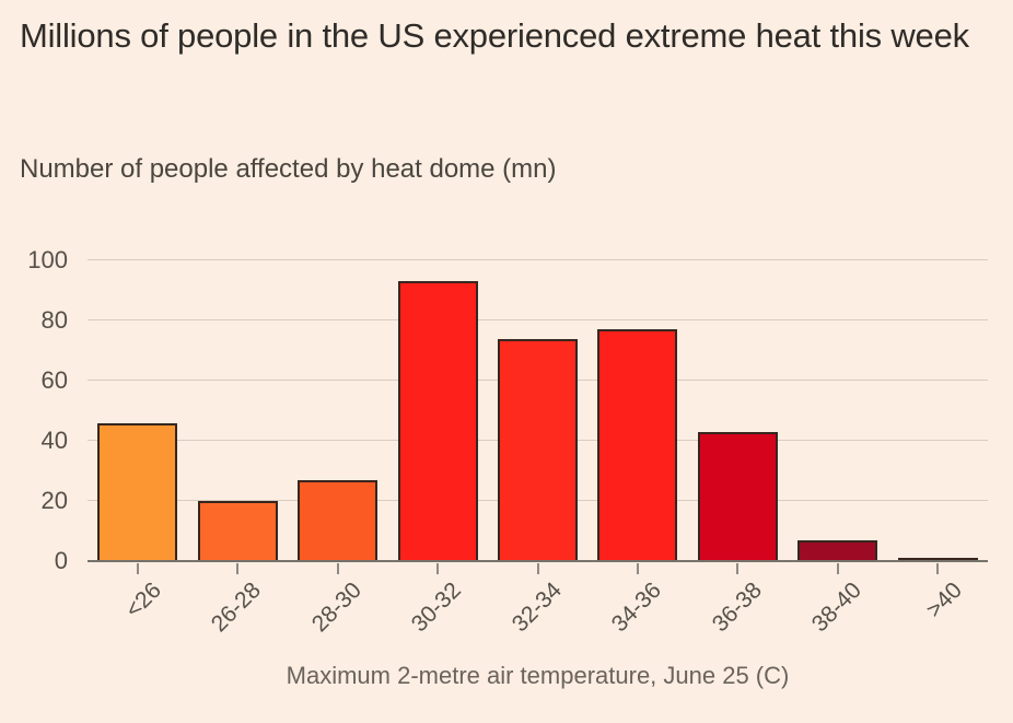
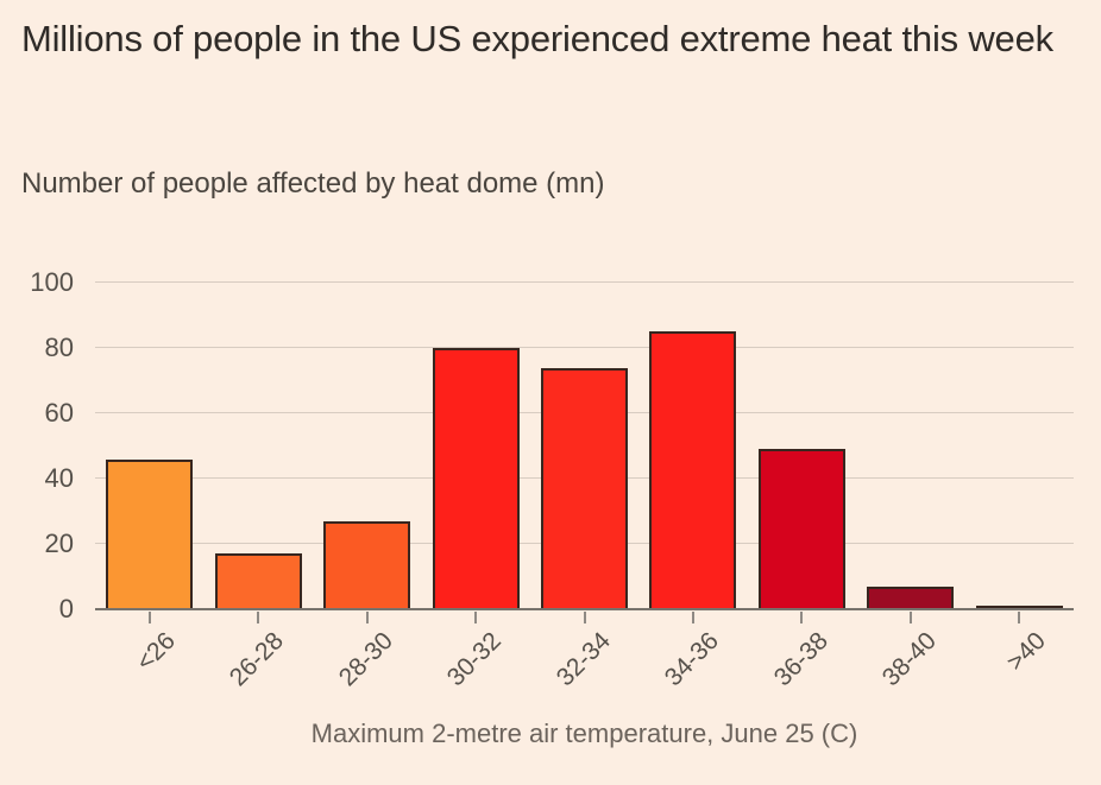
26-28: 20 -> 17
30-32: 93 -> 80
34-36: 77 -> 85
36-38: 43 -> 49
